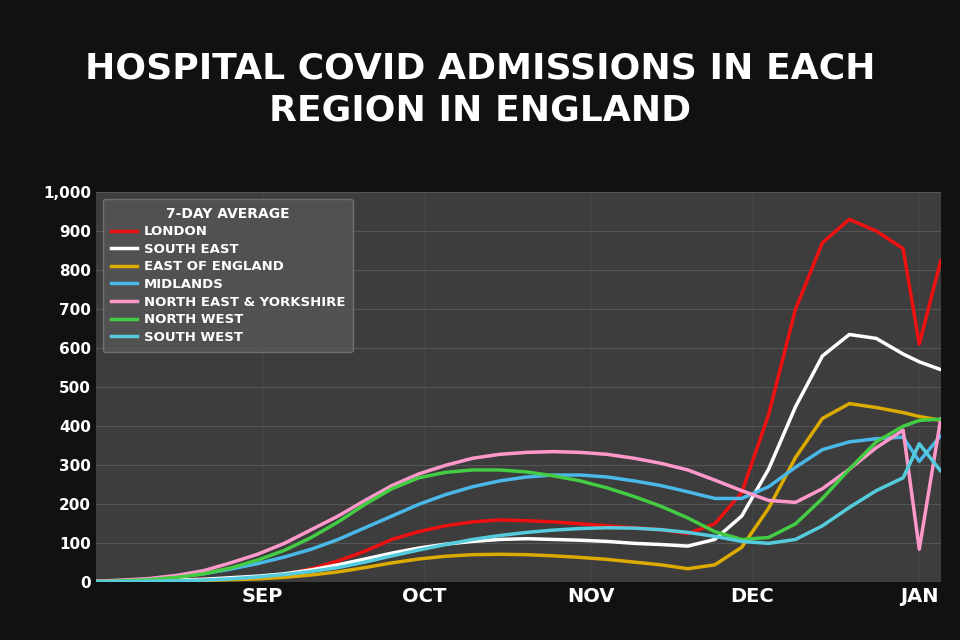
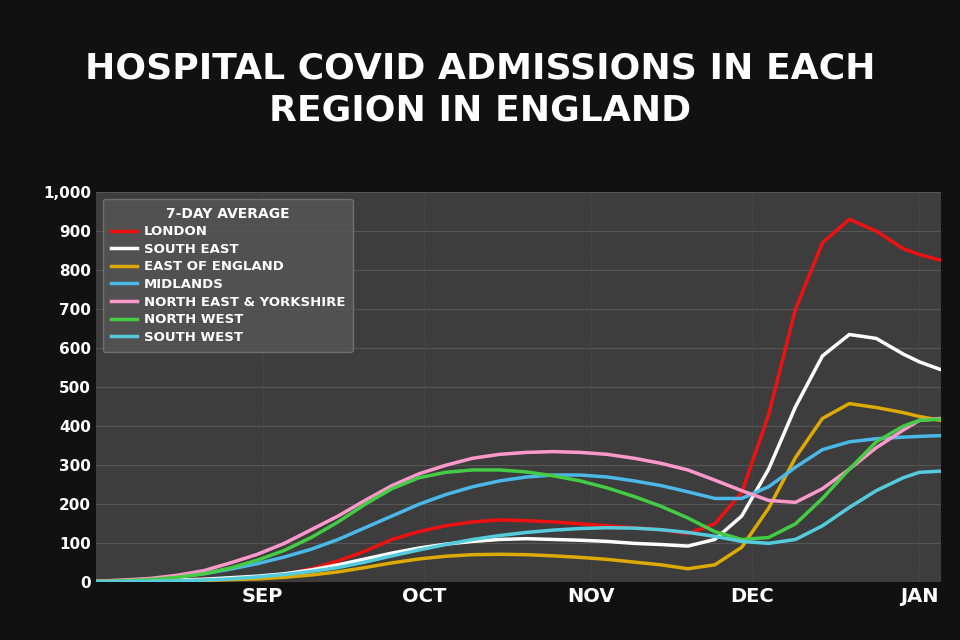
LONDON/JAN: 610 -> 840
MIDLANDS/JAN: 310 -> 374
NORTH EAST & YORKSHIRE/JAN: 85 -> 415
SOUTH WEST/JAN: 355 -> 282
